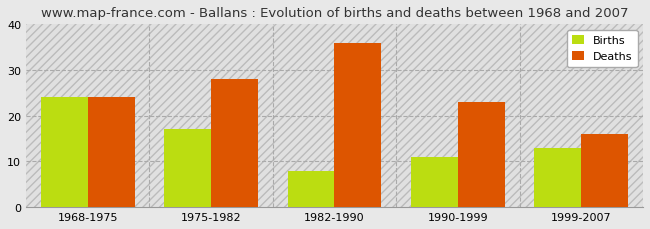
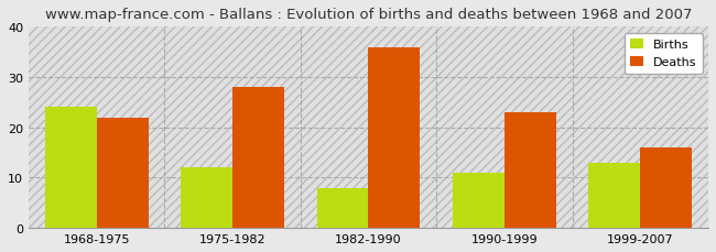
Deaths/1968-1975: 24 -> 22
Births/1975-1982: 17 -> 12
